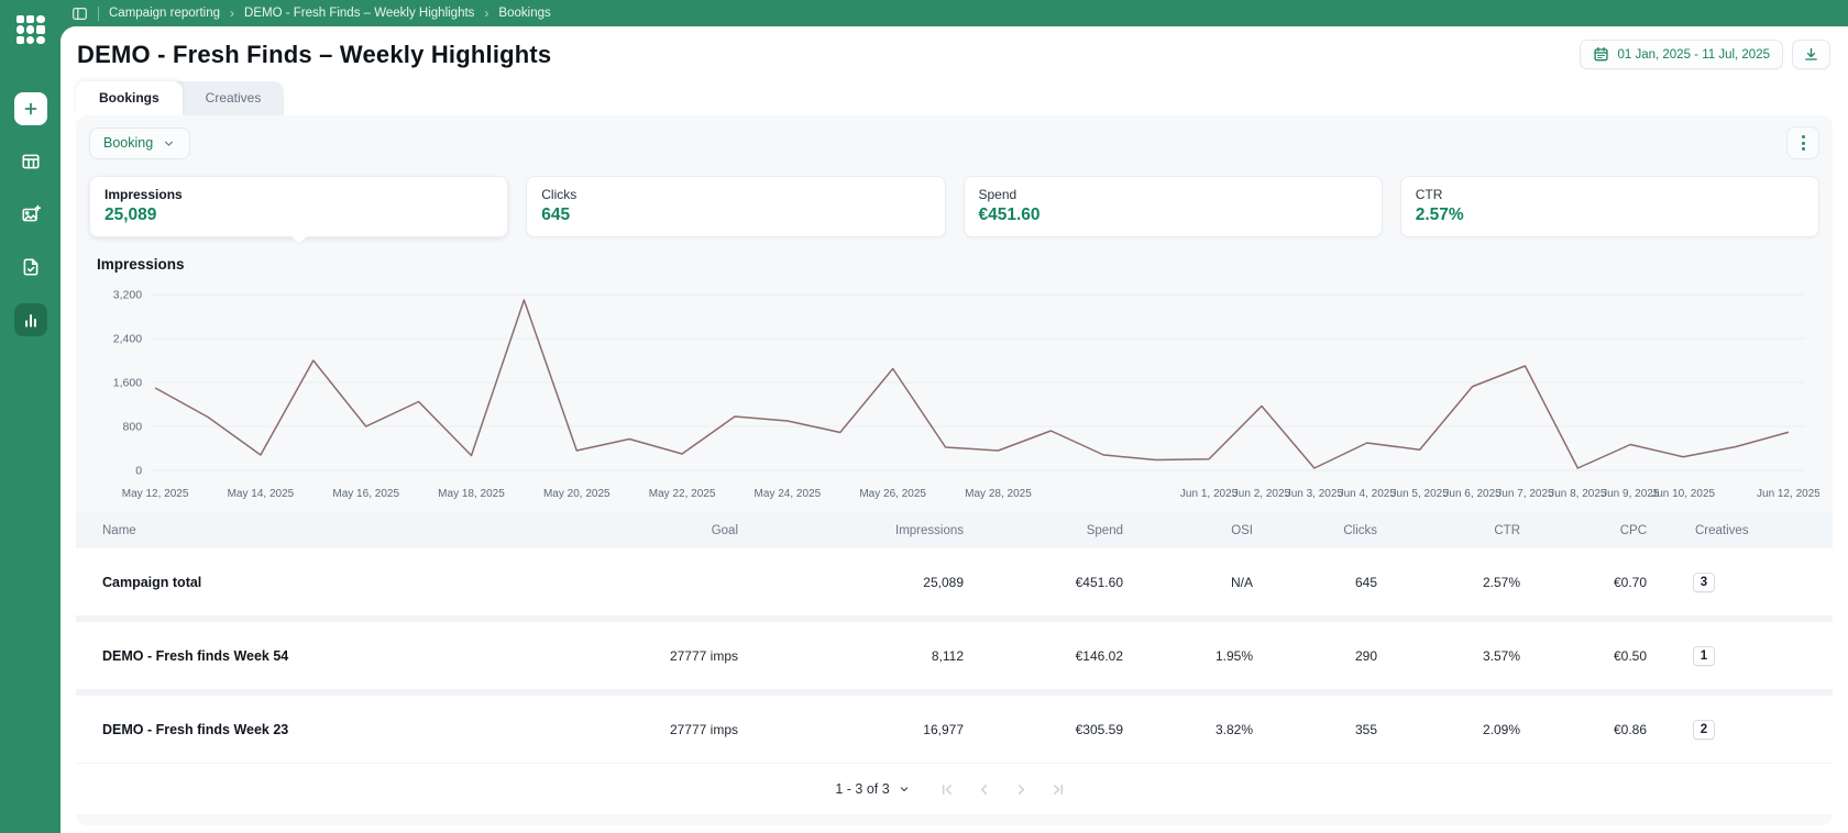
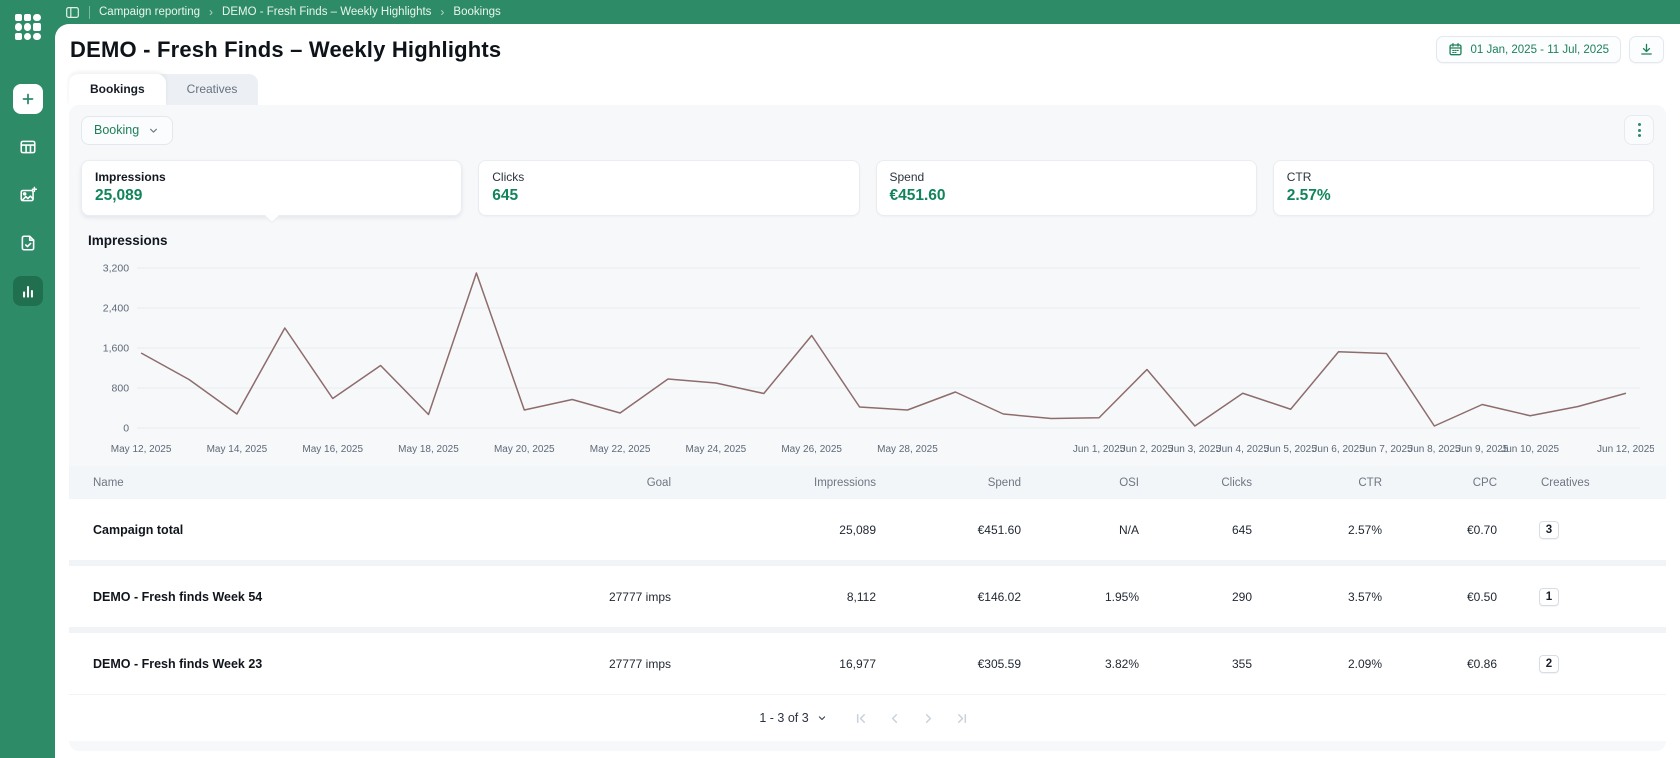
May 16, 2025: 800 -> 600
Jun 4, 2025: 500 -> 700
Jun 7, 2025: 1900 -> 1500
